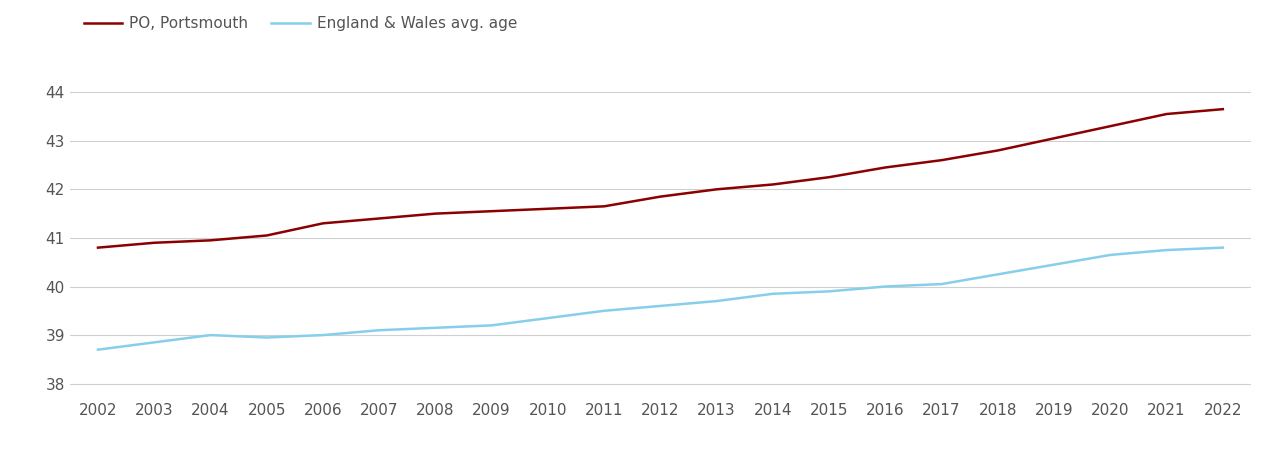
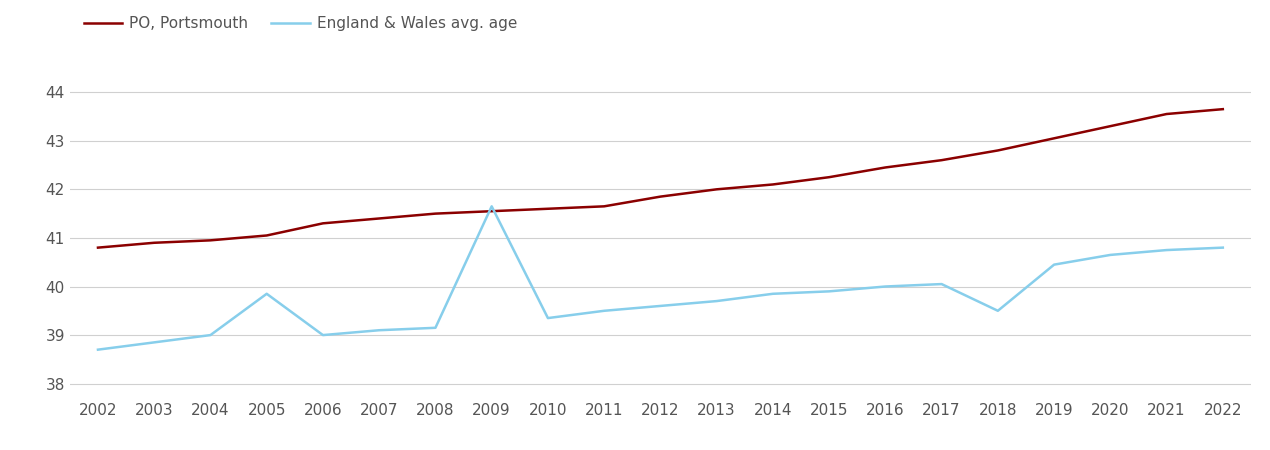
England & Wales avg. age/2005: 38.95 -> 39.85
England & Wales avg. age/2009: 39.20 -> 41.65
England & Wales avg. age/2018: 40.25 -> 39.50
